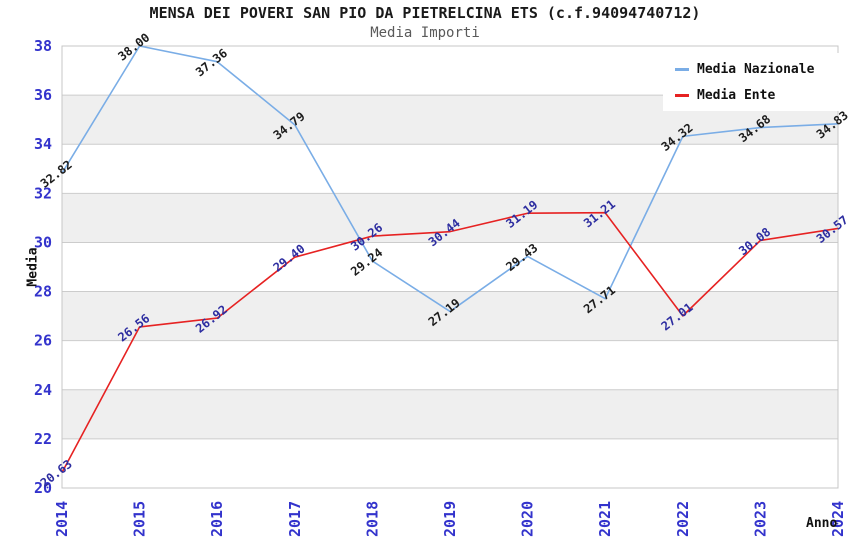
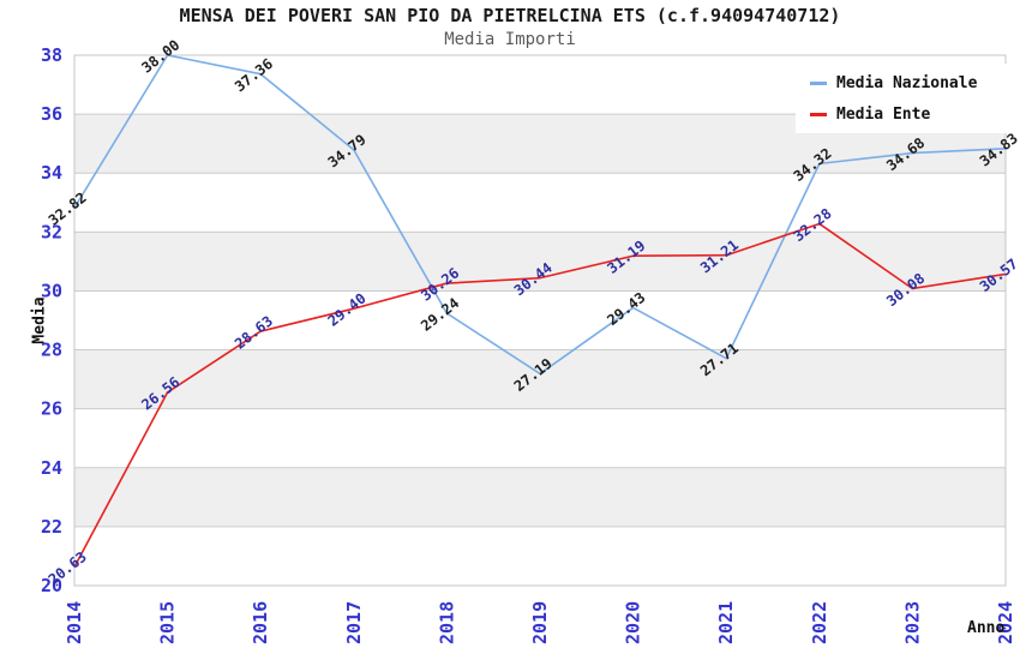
Media Ente/2016: 26.92 -> 28.63
Media Ente/2022: 27.01 -> 32.28
